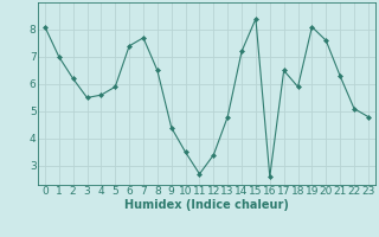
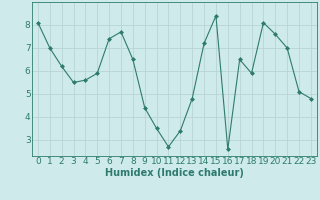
21: 6.3 -> 7.0
